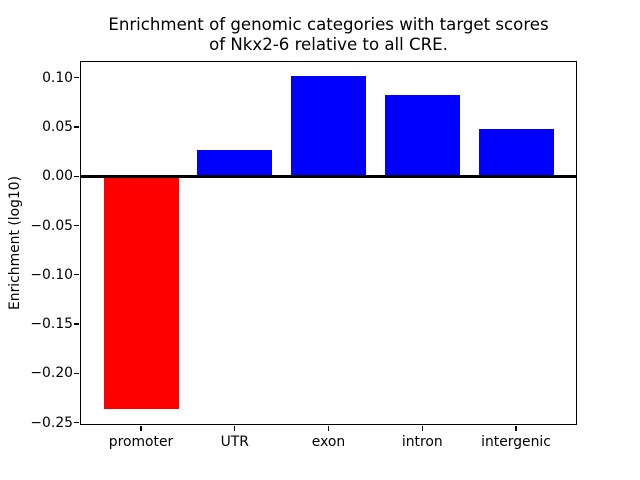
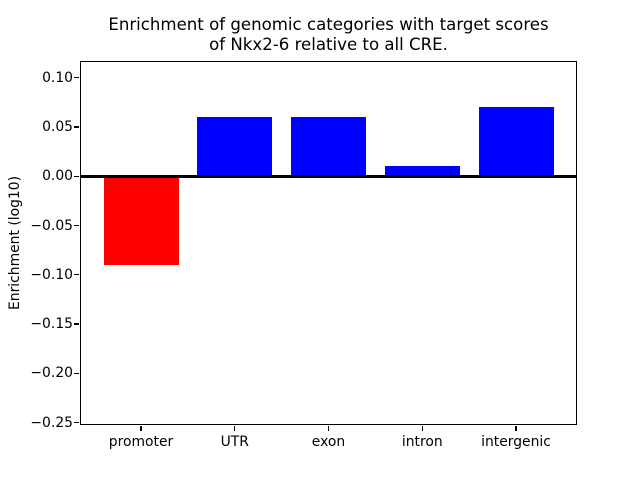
promoter: -0.24 -> -0.09
UTR: 0.03 -> 0.06
exon: 0.10 -> 0.06
intron: 0.08 -> 0.01
intergenic: 0.05 -> 0.07
